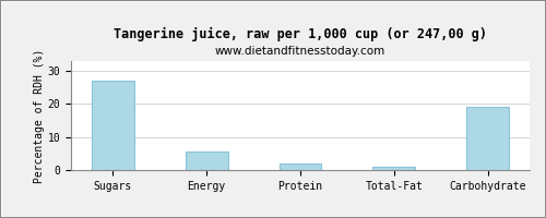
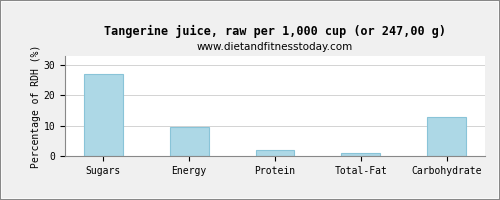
Energy: 5.5 -> 9.5
Carbohydrate: 19.0 -> 13.0
